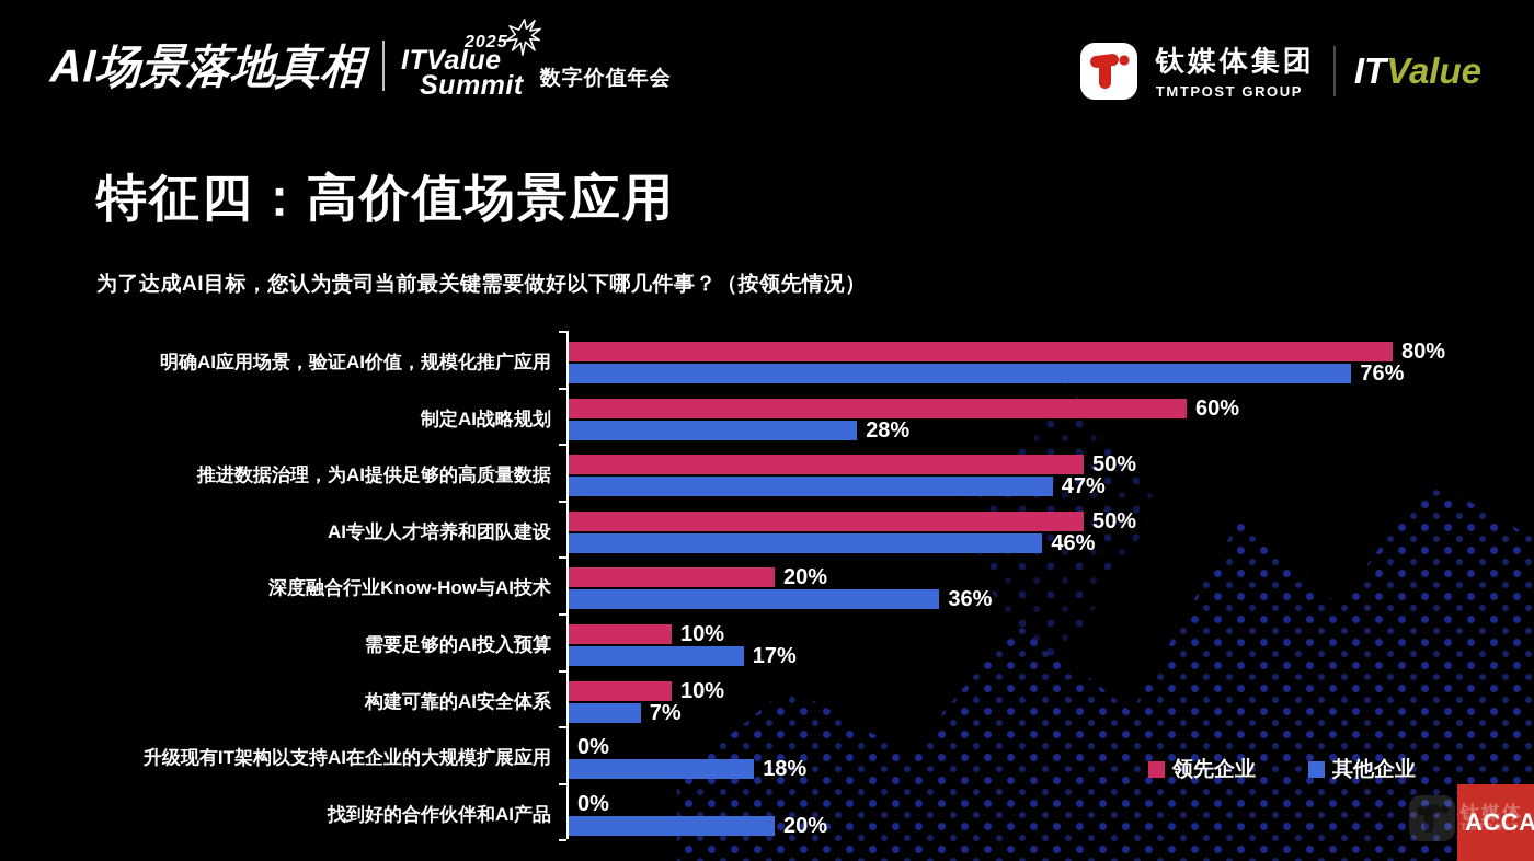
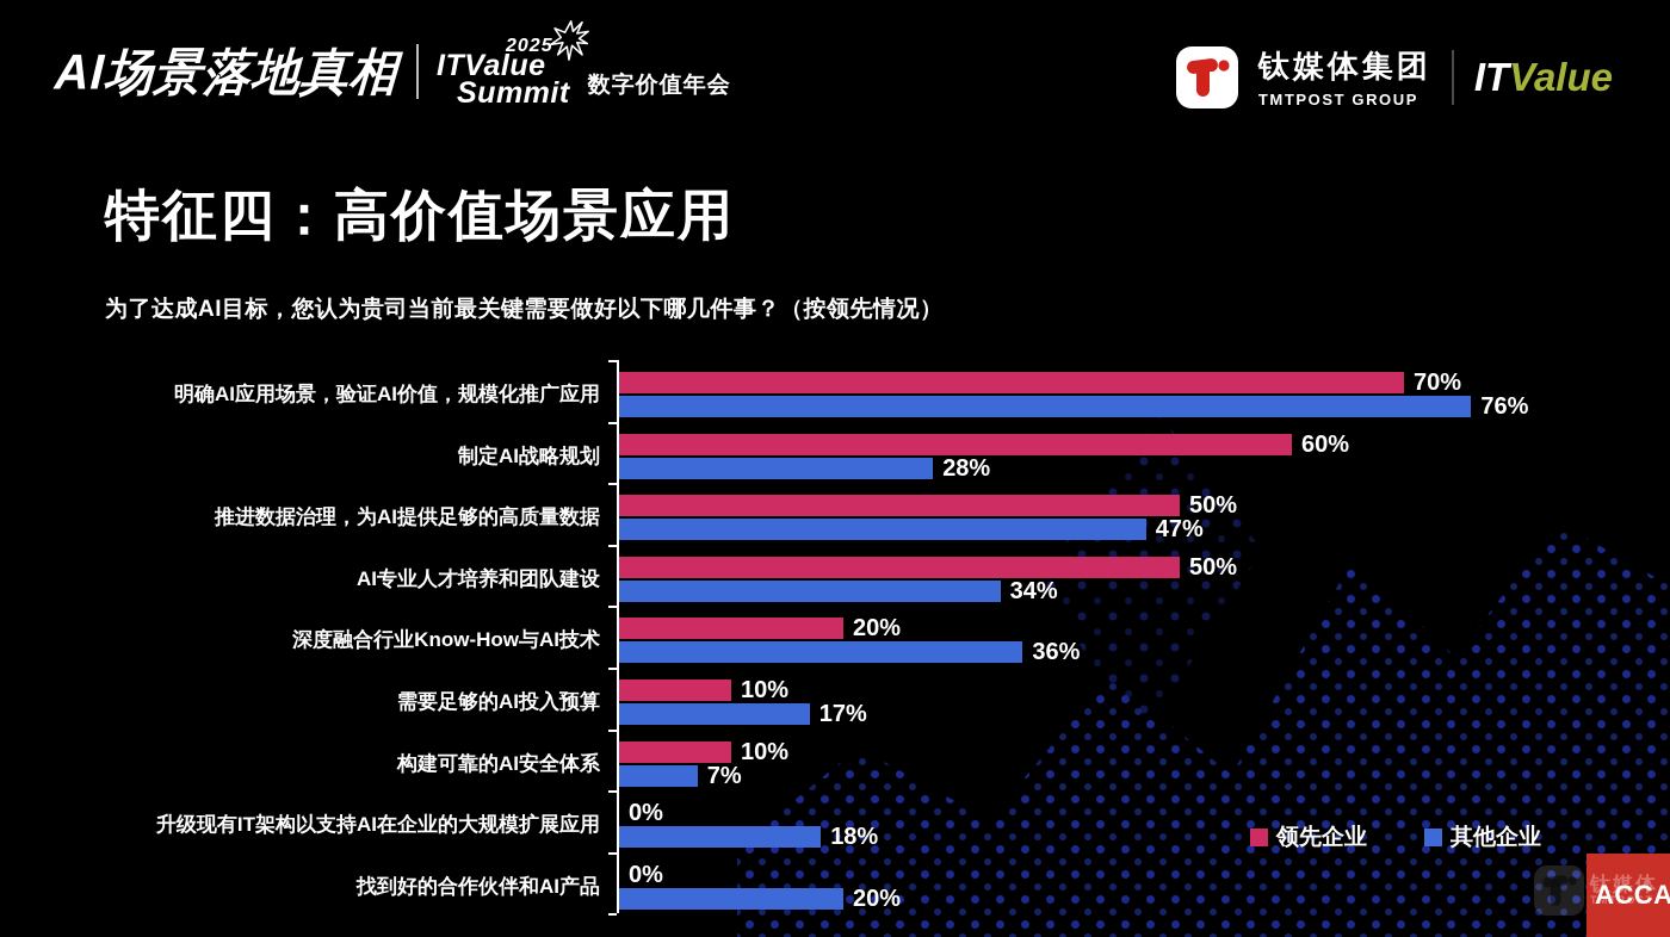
领先企业/明确AI应用场景，验证AI价值，规模化推广应用: 80% -> 70%
其他企业/AI专业人才培养和团队建设: 46% -> 34%
